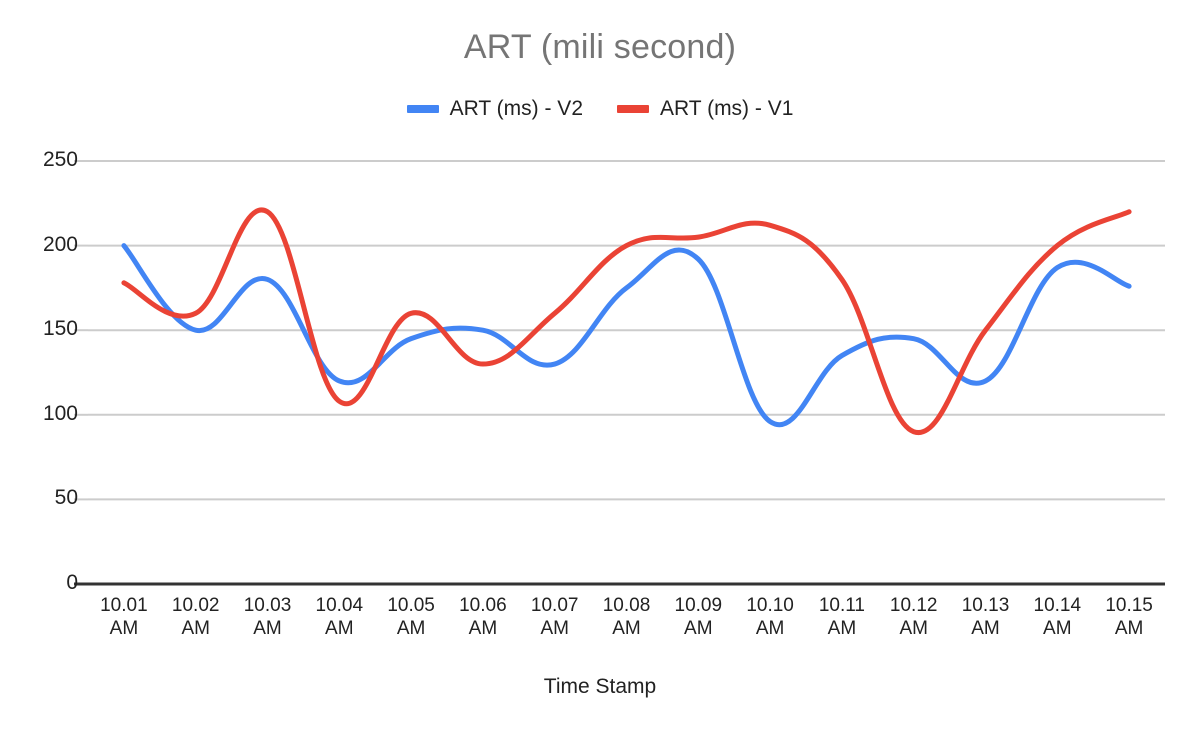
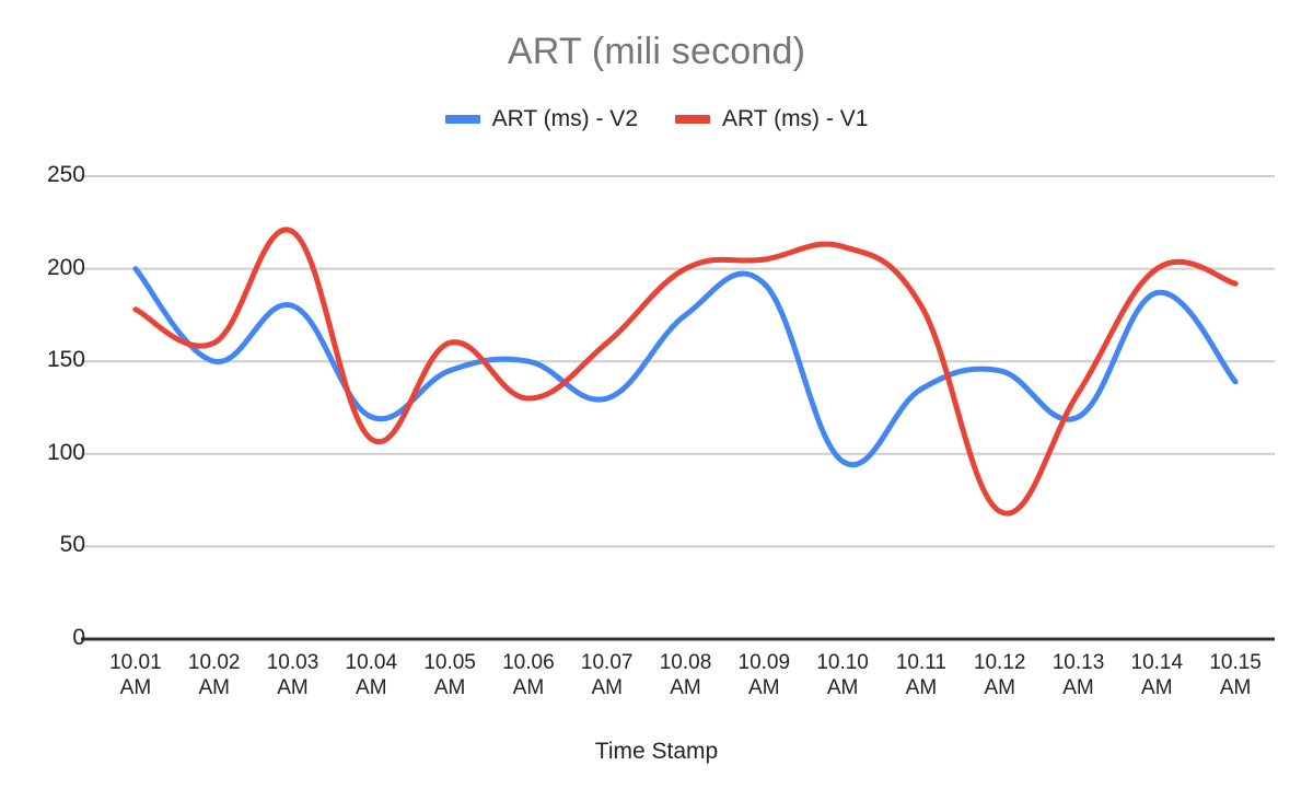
ART (ms) - V1/10.12 AM: 90 -> 69
ART (ms) - V1/10.13 AM: 150 -> 133
ART (ms) - V2/10.15 AM: 176 -> 139
ART (ms) - V1/10.15 AM: 220 -> 192
